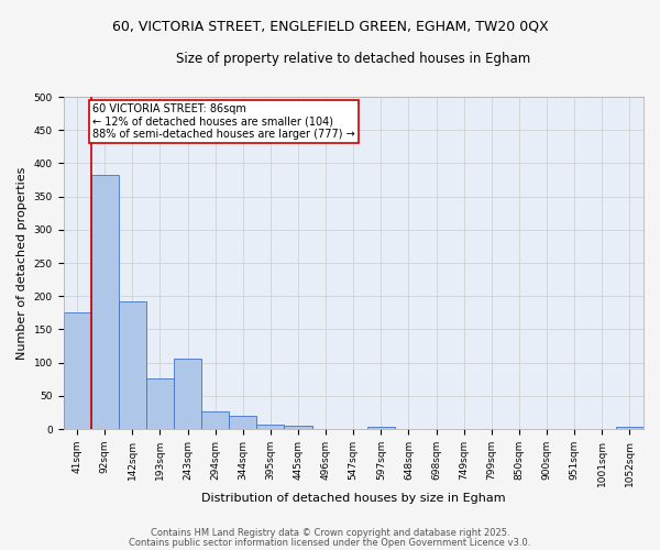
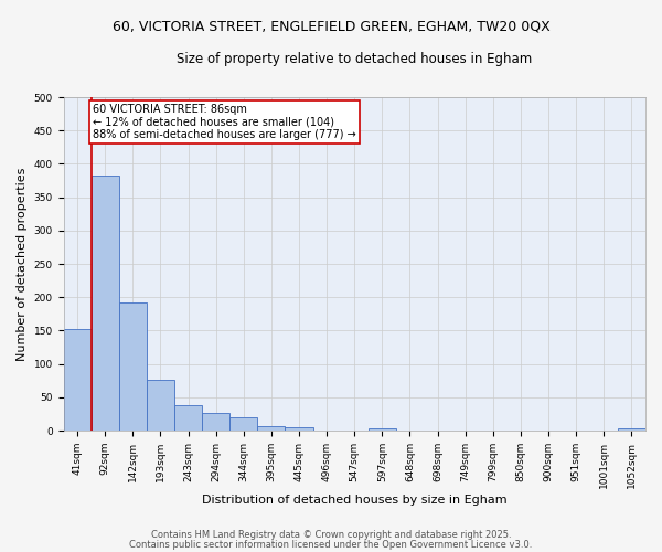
41sqm: 176 -> 152
243sqm: 106 -> 39
